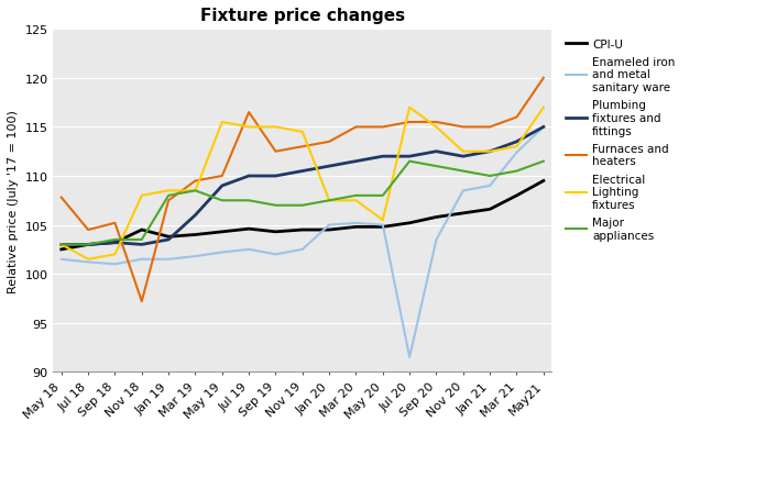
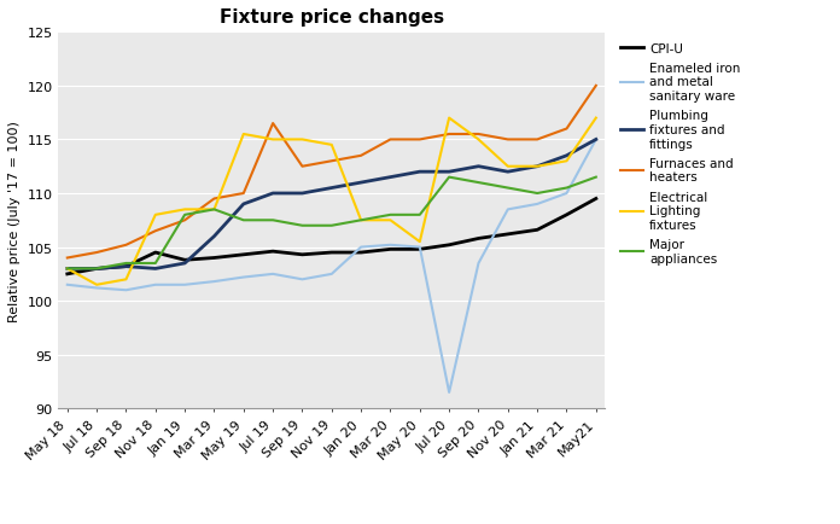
Furnaces and heaters/May 18: 107.8 -> 104.0
Furnaces and heaters/Nov 18: 97.2 -> 106.5
Enameled iron and metal sanitary ware/Mar 21: 112.4 -> 110.0
